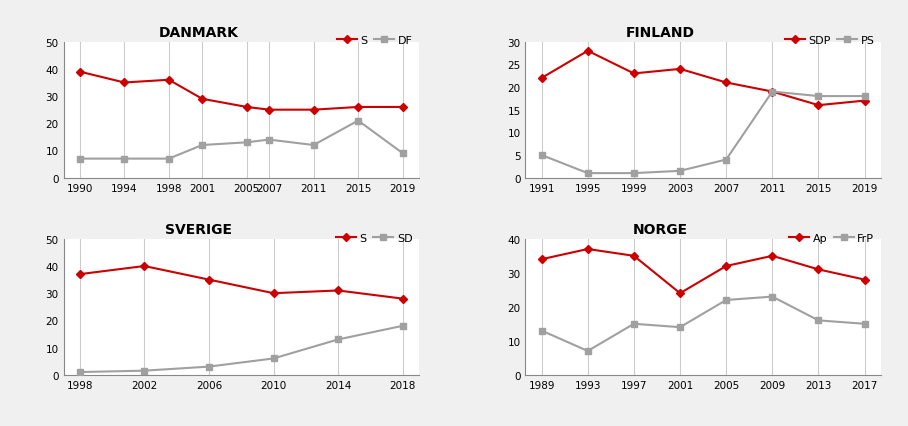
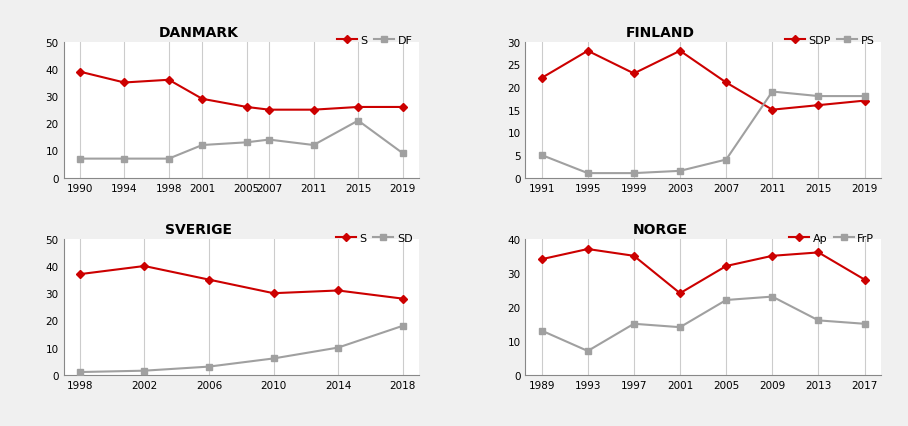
FINLAND/SDP/2003: 24 -> 28
FINLAND/SDP/2011: 19 -> 15
SVERIGE/SD/2014: 13.0 -> 10.0
NORGE/Ap/2013: 31 -> 36
